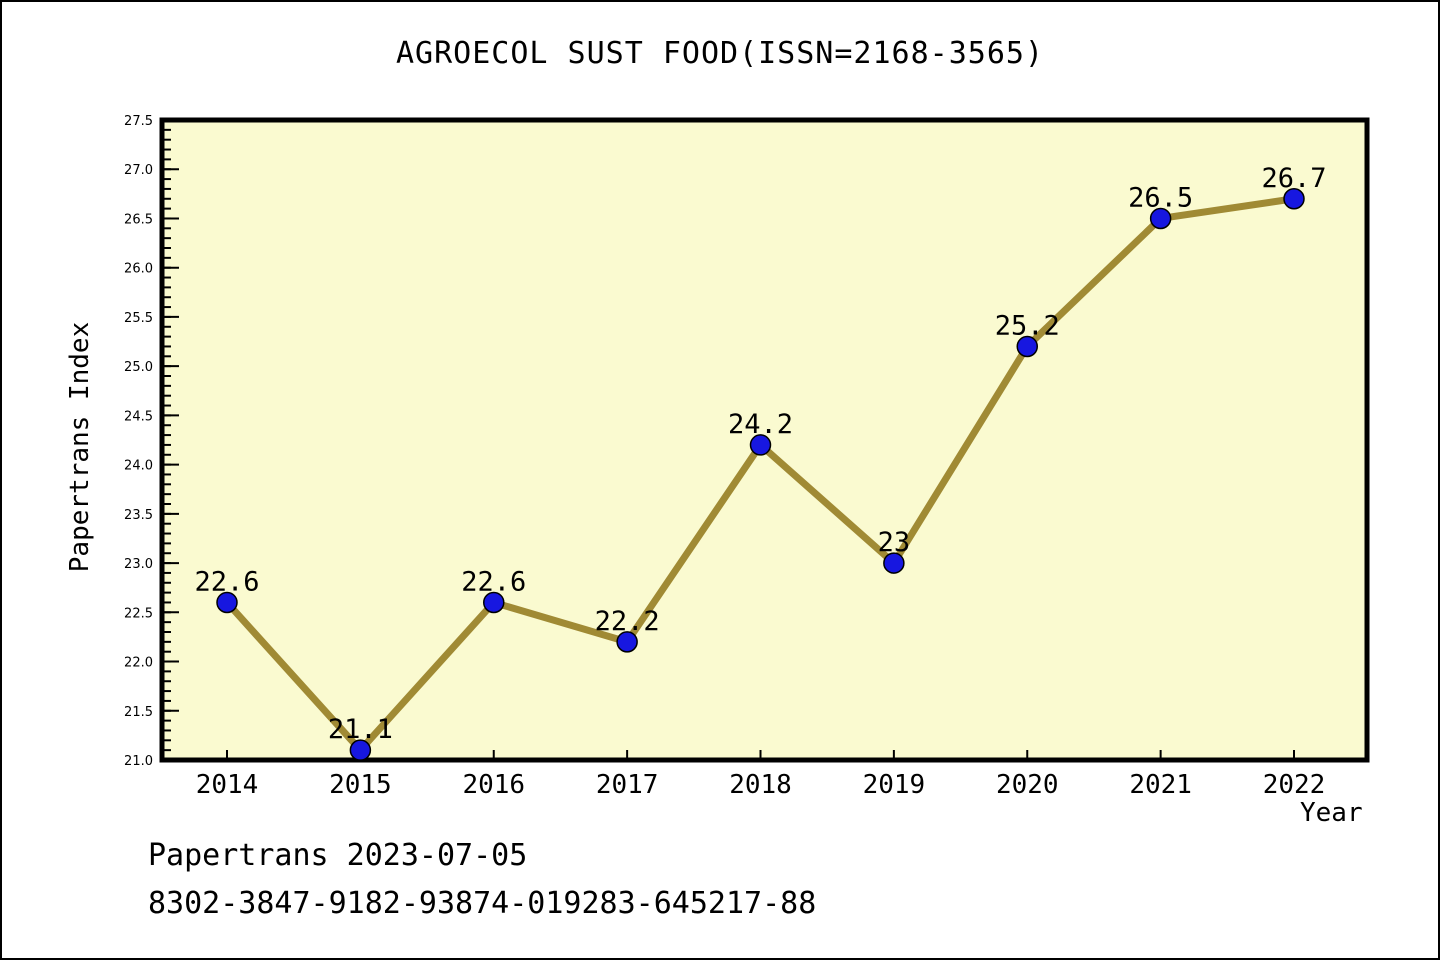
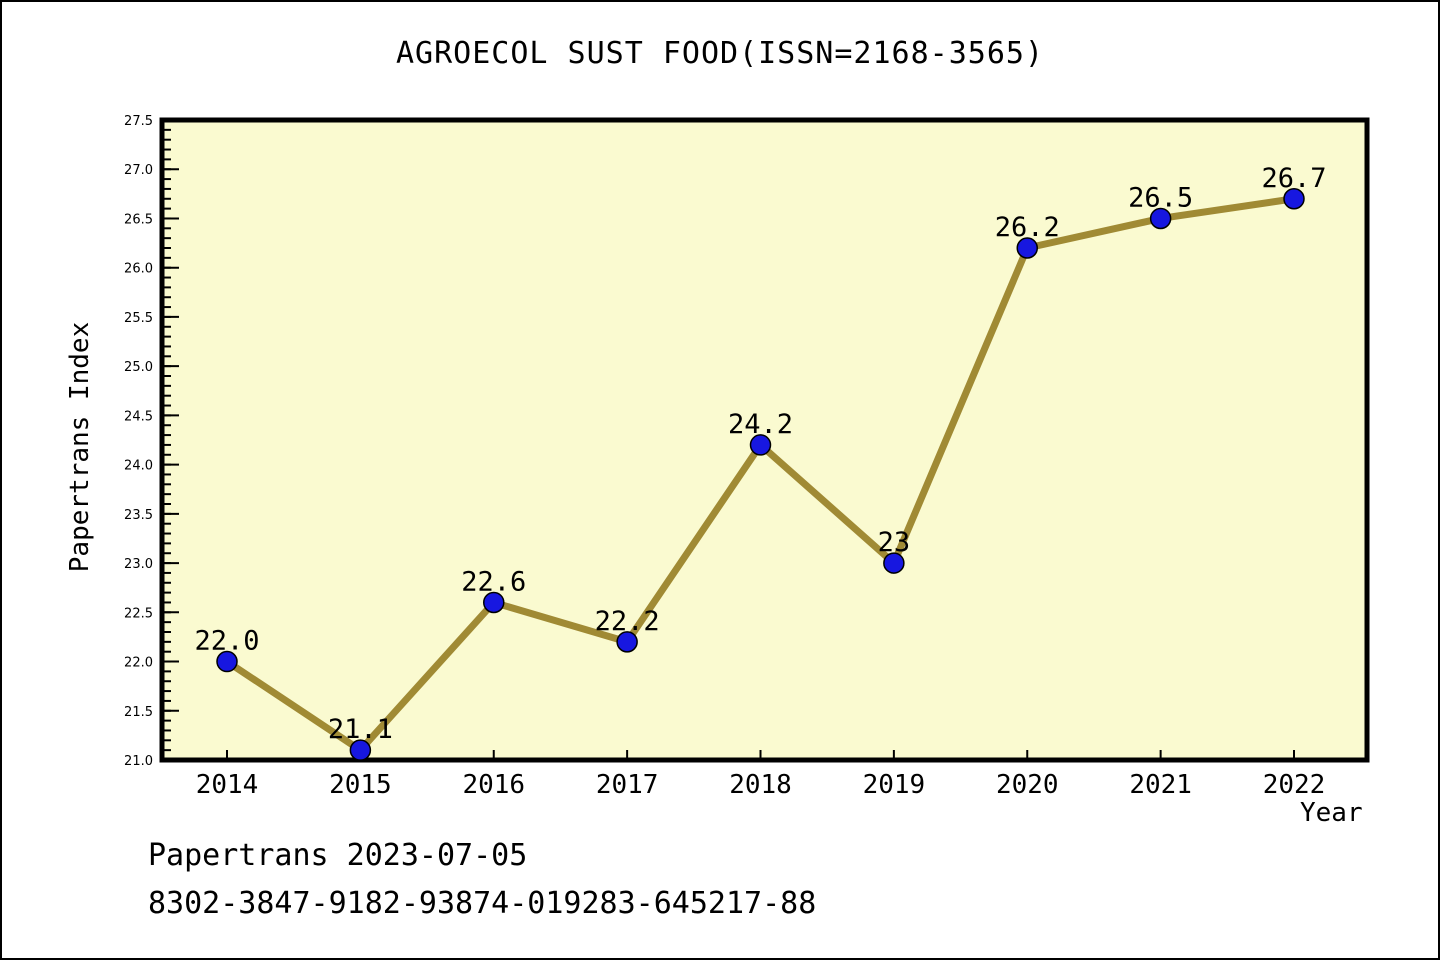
2014: 22.6 -> 22.0
2020: 25.2 -> 26.2
